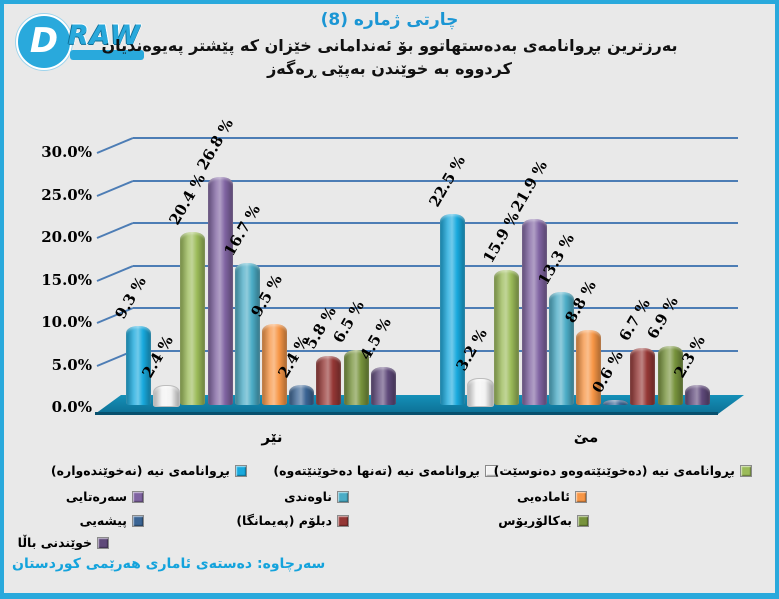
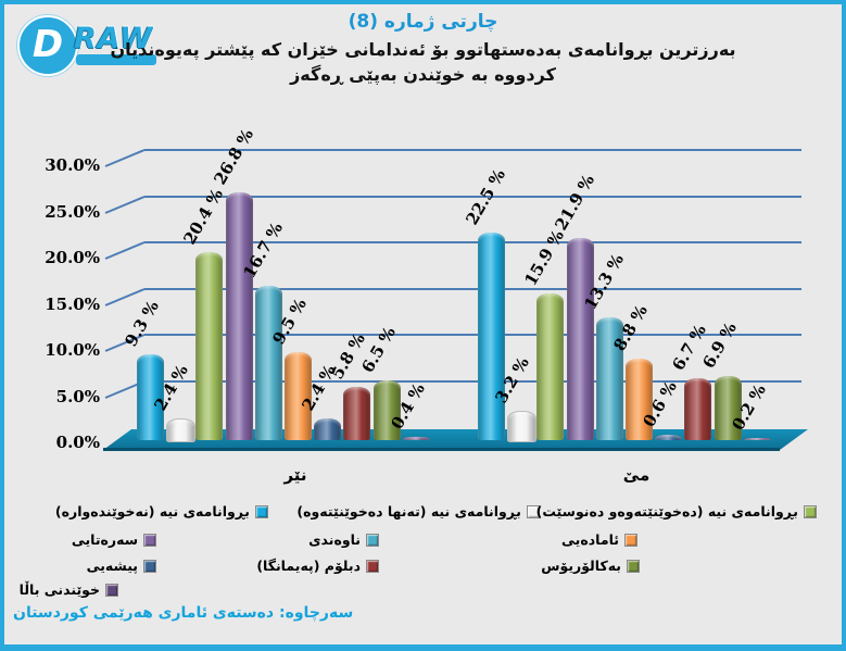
خوێندنی باڵا/نێر: 4.5 -> 0.4
خوێندنی باڵا/مێ: 2.3 -> 0.2
